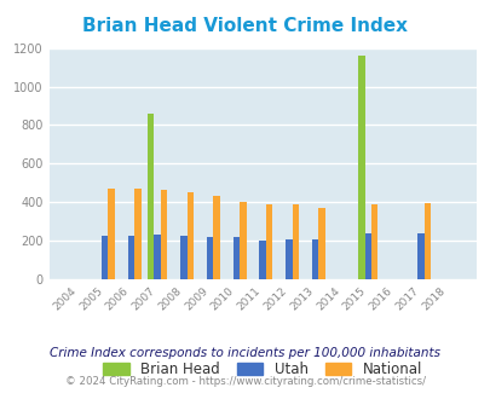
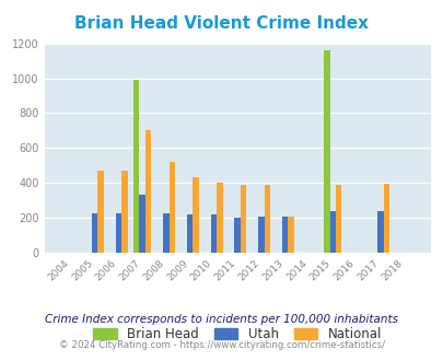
Brian Head/2007: 860 -> 990
Utah/2007: 240 -> 330
National/2007: 470 -> 700
National/2008: 450 -> 520
National/2013: 370 -> 210
